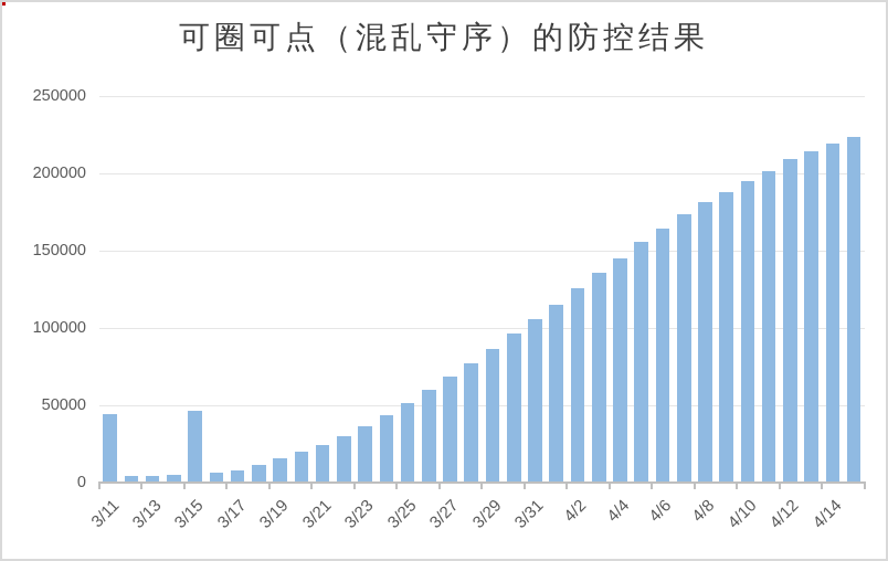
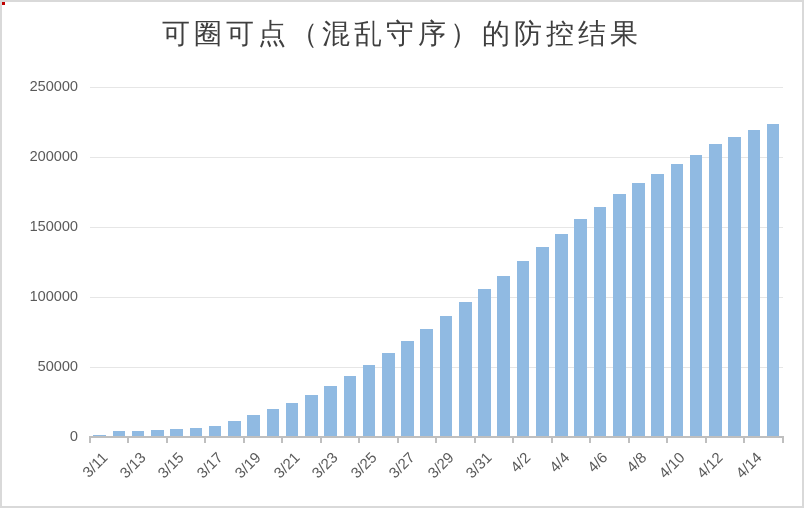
3/11: 44000 -> 1000
3/15: 46000 -> 5000
